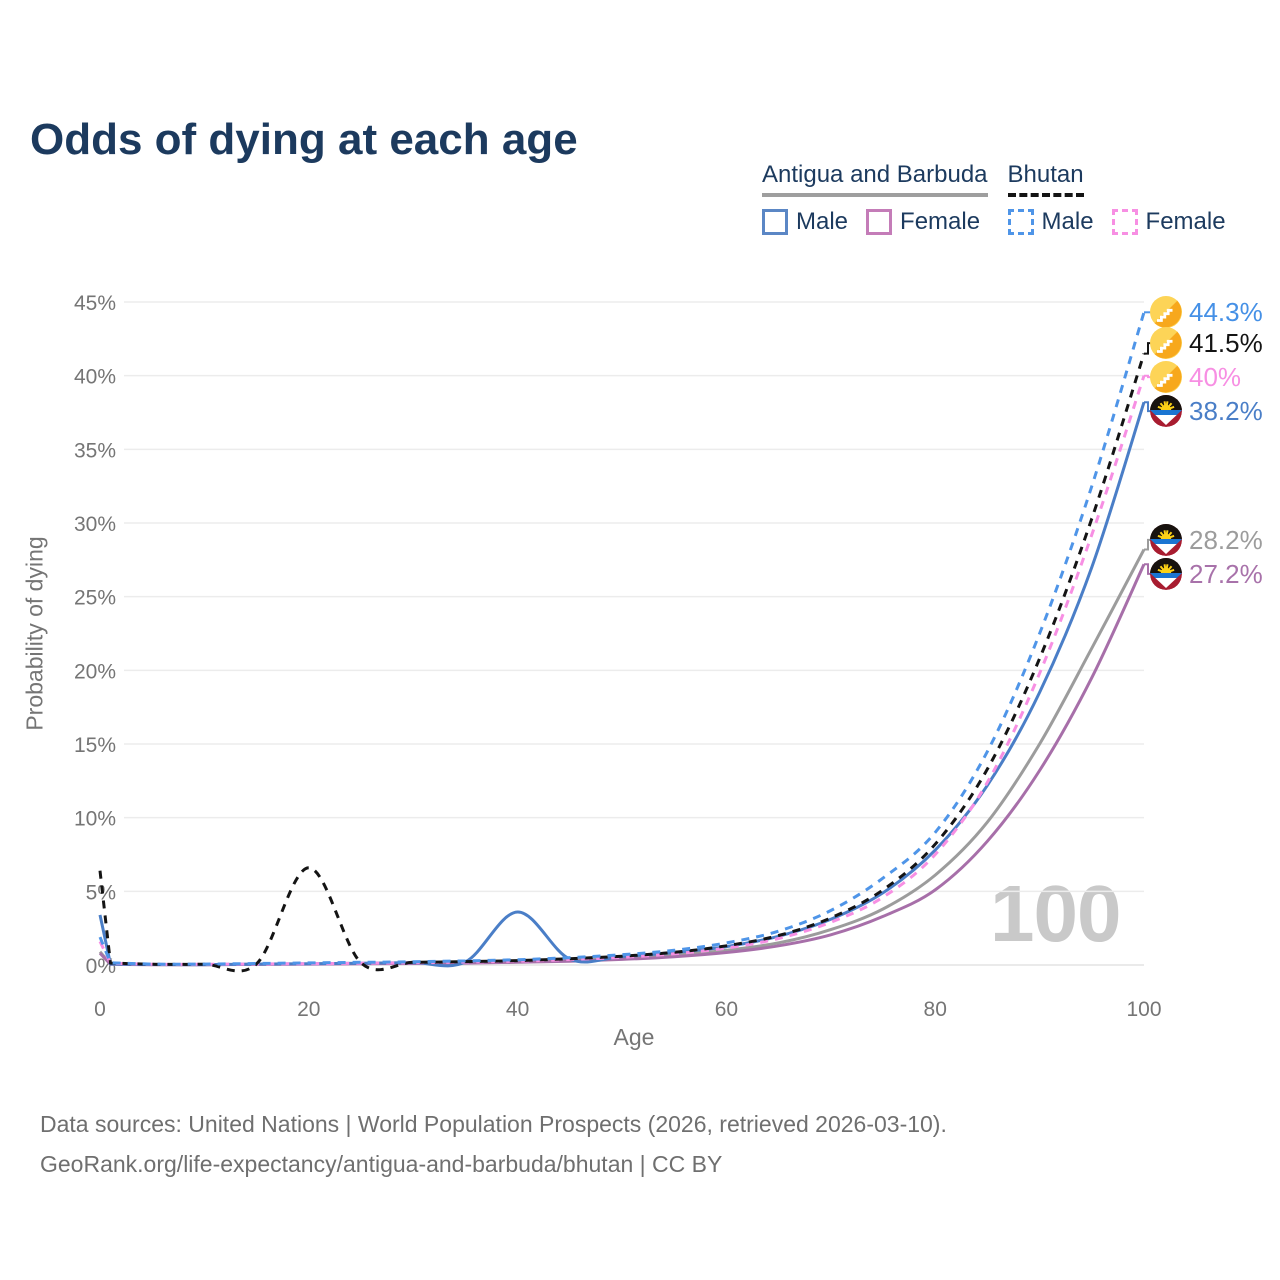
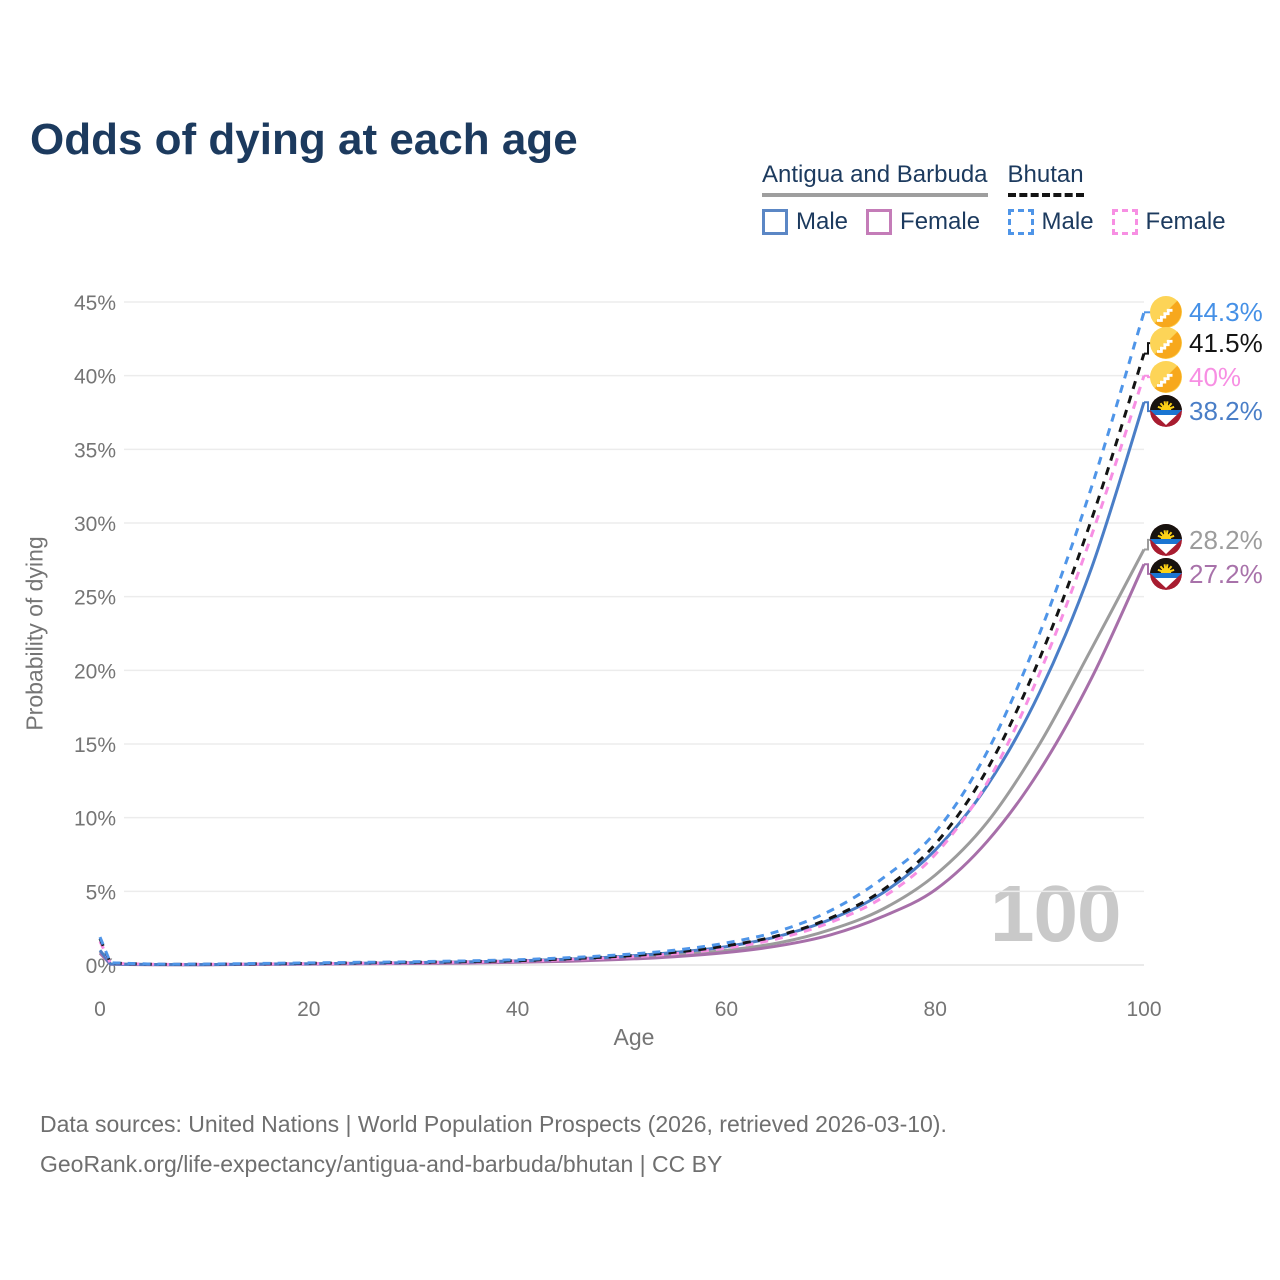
Bhutan/0: 6.4% -> 1.8%
Antigua and Barbuda Male/0: 3.4% -> 1.0%
Bhutan/20: 6.6% -> 0.1%
Antigua and Barbuda Male/40: 3.6% -> 0.3%
